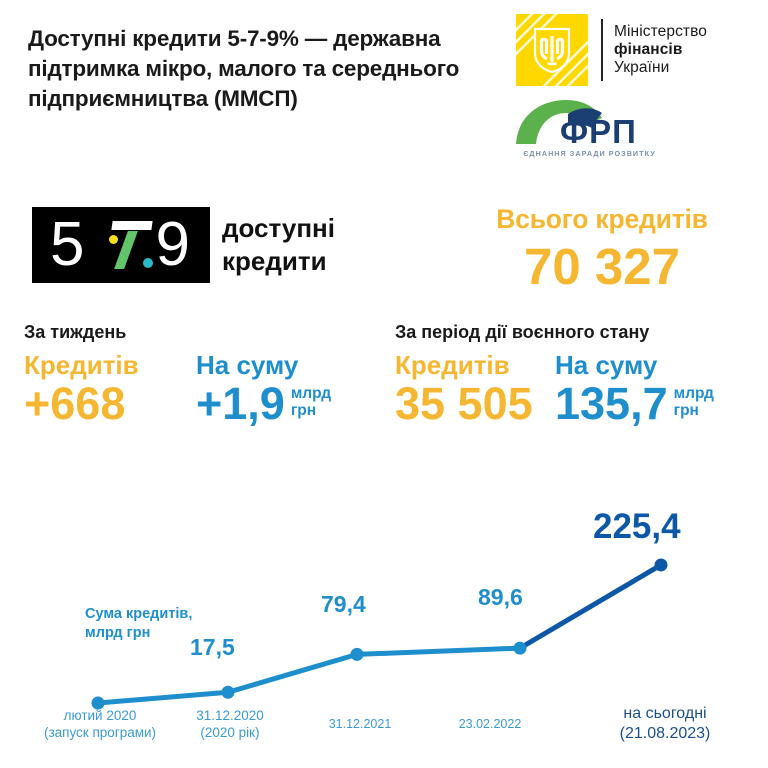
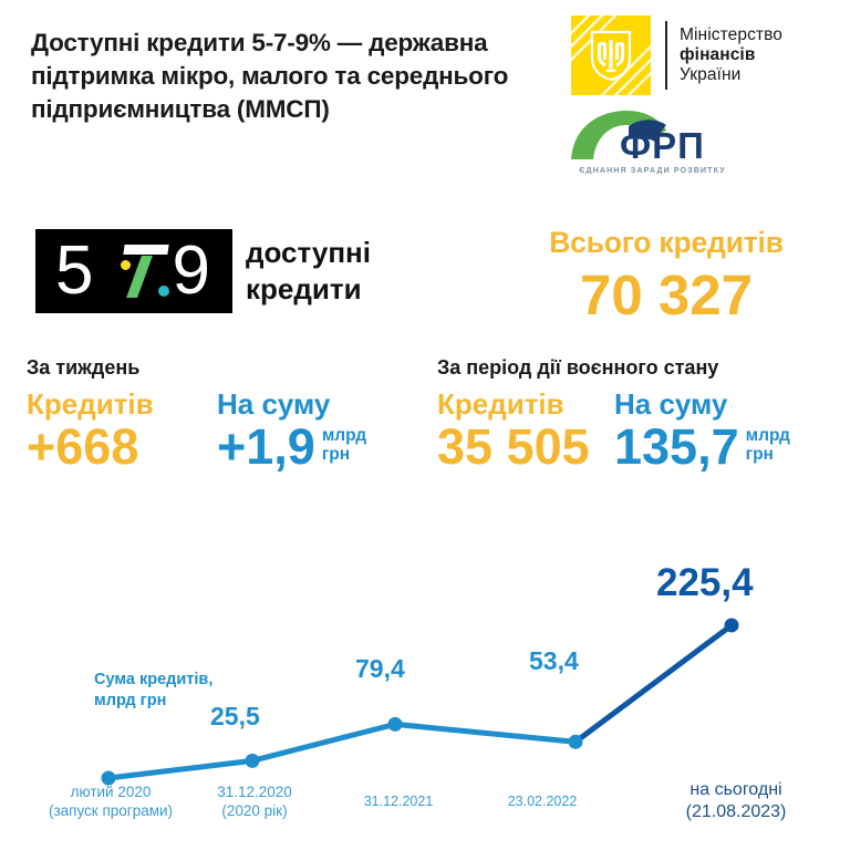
31.12.2020 (2020 рік): 17,5 -> 25,5
23.02.2022: 89,6 -> 53,4
